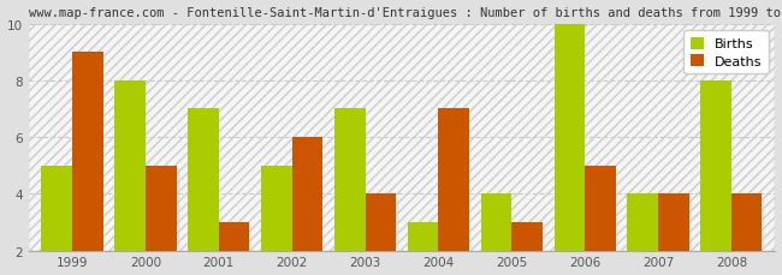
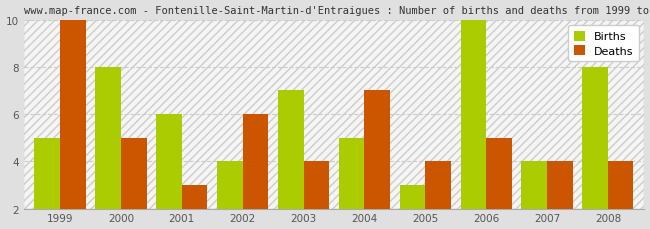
Deaths/1999: 9 -> 10
Births/2001: 7 -> 6
Births/2002: 5 -> 4
Births/2004: 3 -> 5
Births/2005: 4 -> 3
Deaths/2005: 3 -> 4
